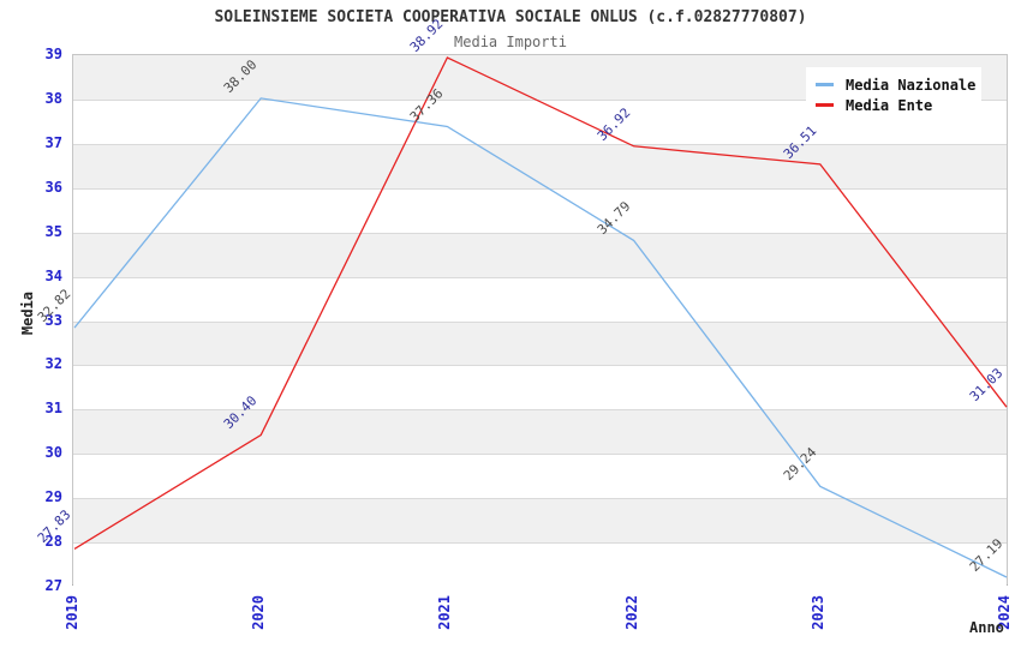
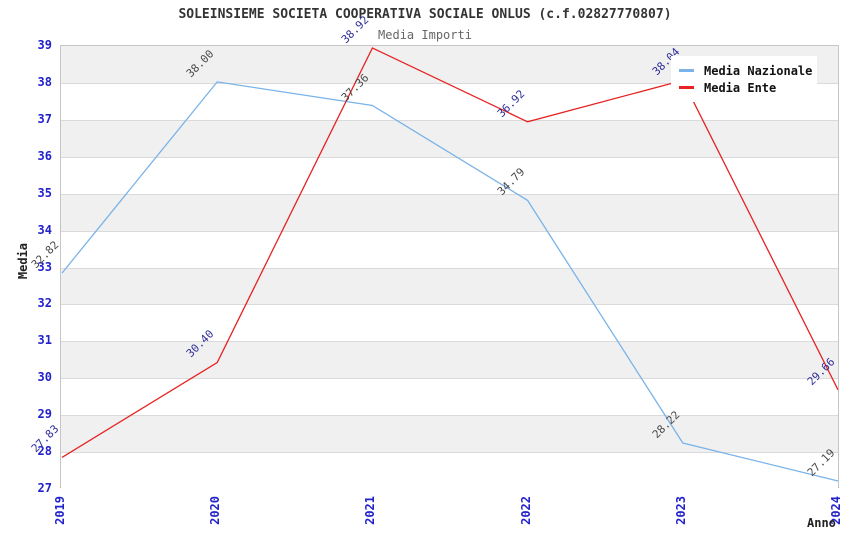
Media Nazionale/2023: 29.24 -> 28.22
Media Ente/2023: 36.51 -> 38.04
Media Ente/2024: 31.03 -> 29.66
